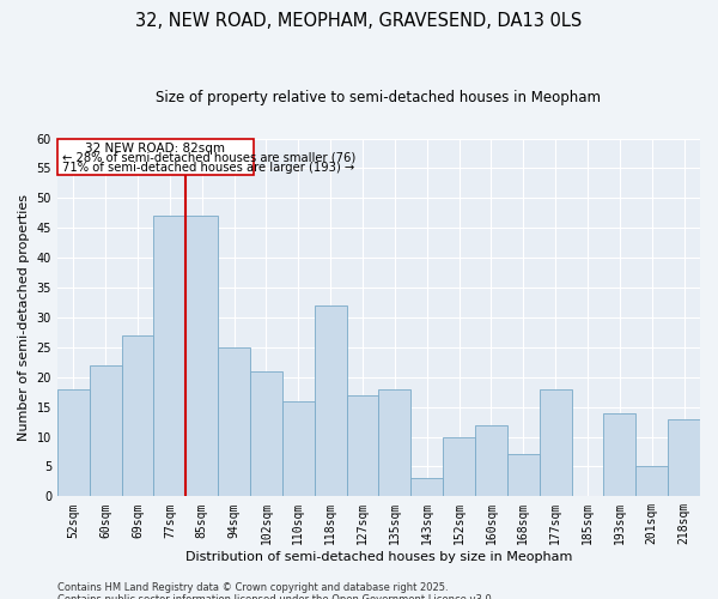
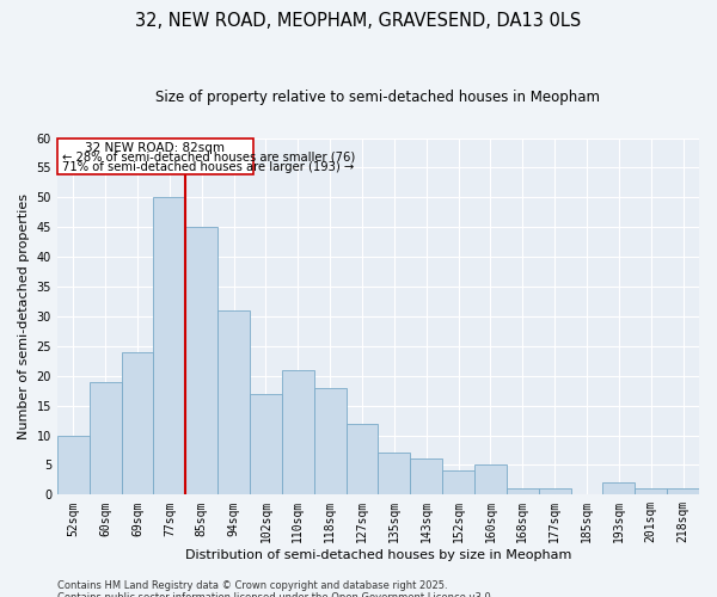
52sqm: 18 -> 10
60sqm: 22 -> 19
69sqm: 27 -> 24
77sqm: 47 -> 50
85sqm: 47 -> 45
94sqm: 25 -> 31
102sqm: 21 -> 17
110sqm: 16 -> 21
118sqm: 32 -> 18
127sqm: 17 -> 12
135sqm: 18 -> 7
143sqm: 3 -> 6
152sqm: 10 -> 4
160sqm: 12 -> 5
168sqm: 7 -> 1
177sqm: 18 -> 1
193sqm: 14 -> 2
201sqm: 5 -> 1
218sqm: 13 -> 1
